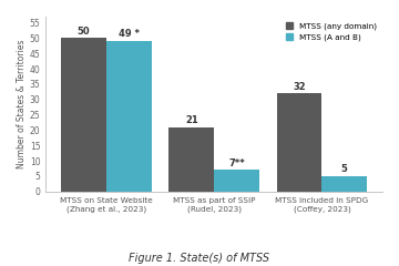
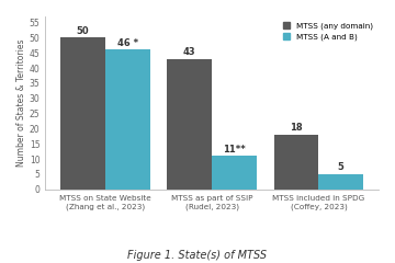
MTSS (A and B)/MTSS on State Website (Zhang et al., 2023): 49 -> 46
MTSS (any domain)/MTSS as part of SSIP (Rudel, 2023): 21 -> 43
MTSS (A and B)/MTSS as part of SSIP (Rudel, 2023): 7** -> 11**
MTSS (any domain)/MTSS included in SPDG (Coffey, 2023): 32 -> 18
